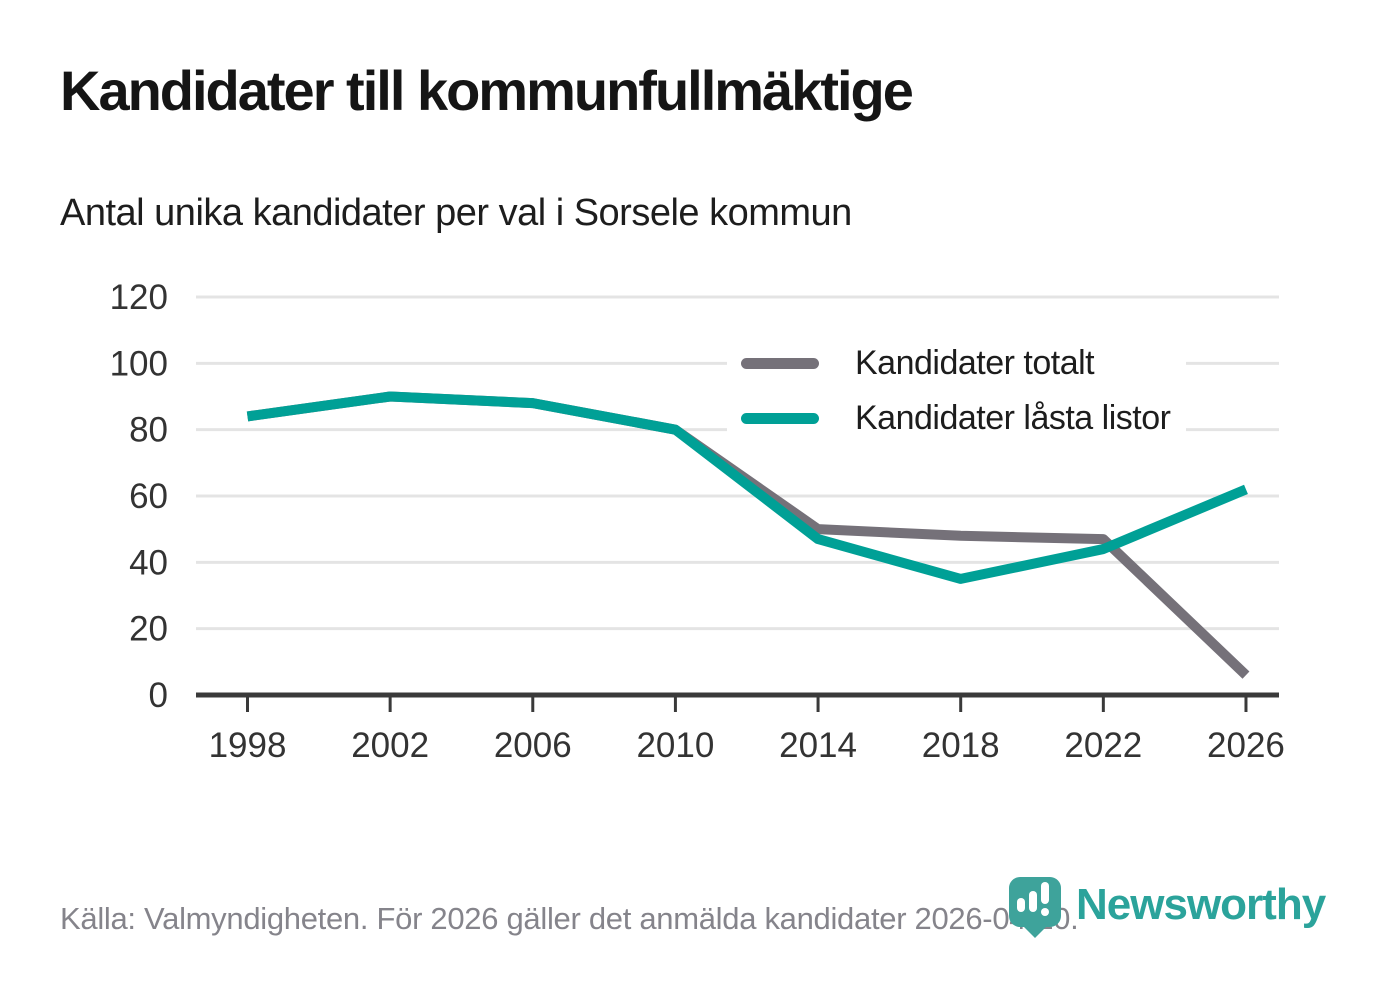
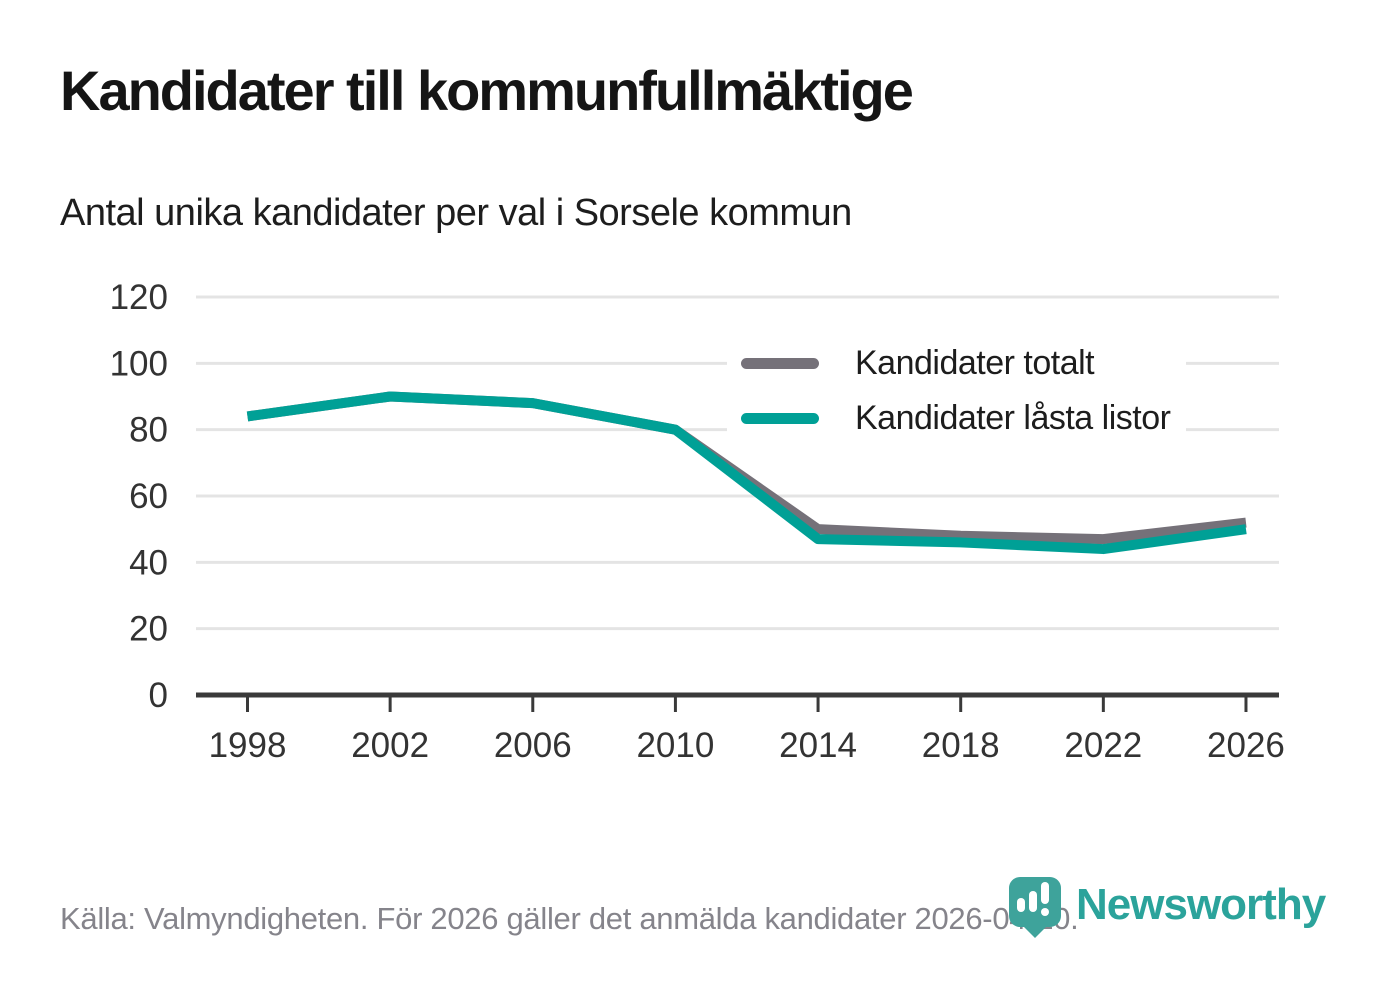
Kandidater låsta listor/2018: 35 -> 46
Kandidater totalt/2026: 6 -> 52
Kandidater låsta listor/2026: 62 -> 50
